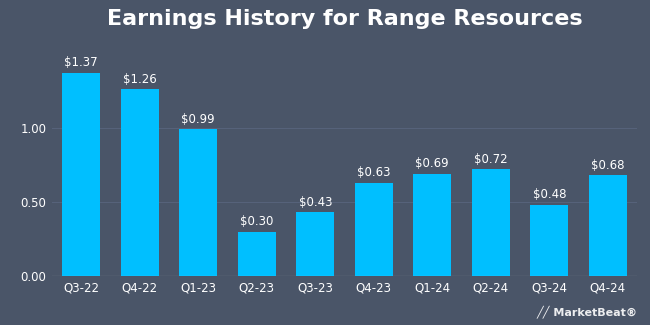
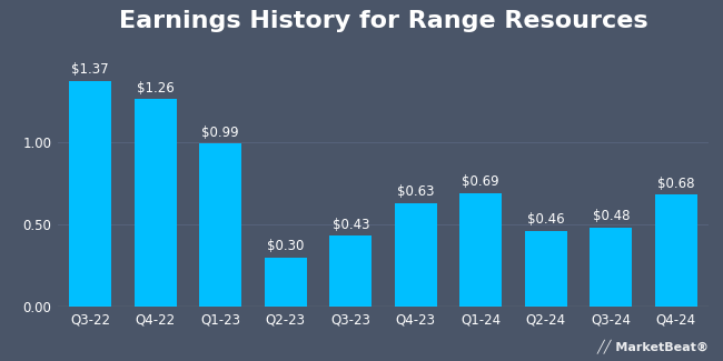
Q2-24: $0.72 -> $0.46
